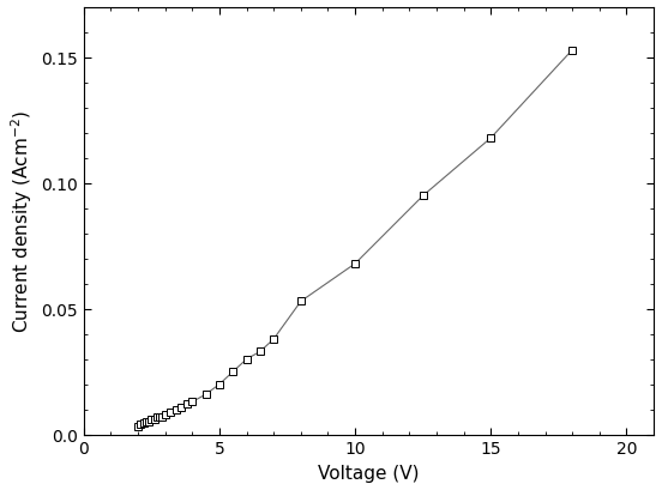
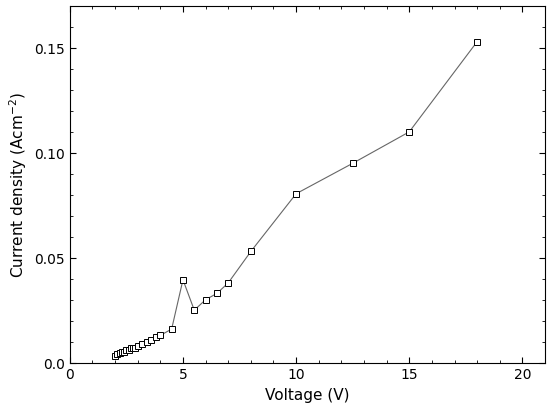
5: 0.0200 -> 0.0395
10: 0.0680 -> 0.0805
15: 0.1180 -> 0.1100
